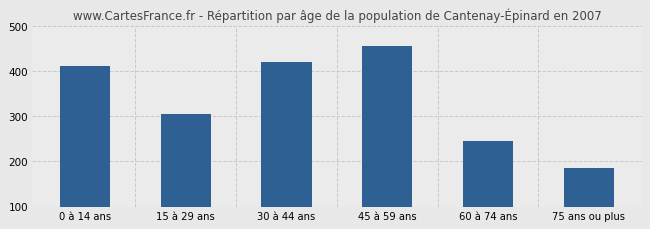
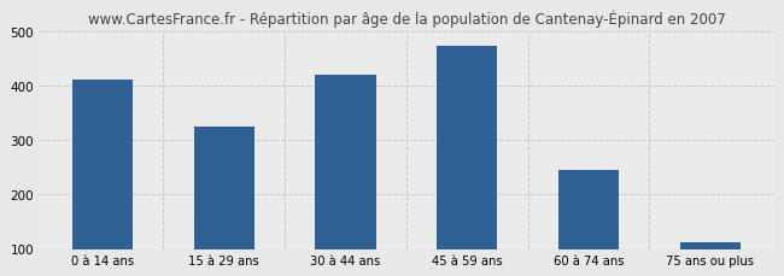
15 à 29 ans: 305 -> 325
45 à 59 ans: 455 -> 473
75 ans ou plus: 185 -> 113
